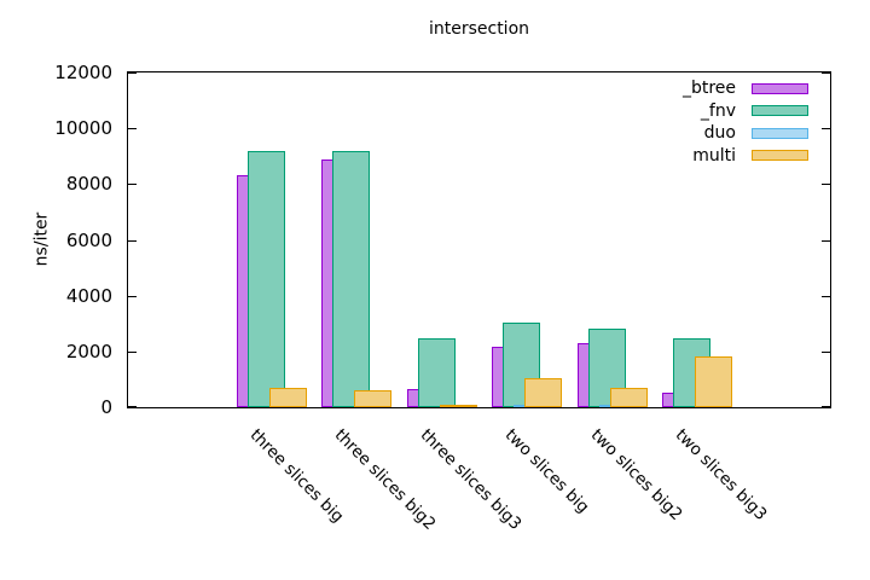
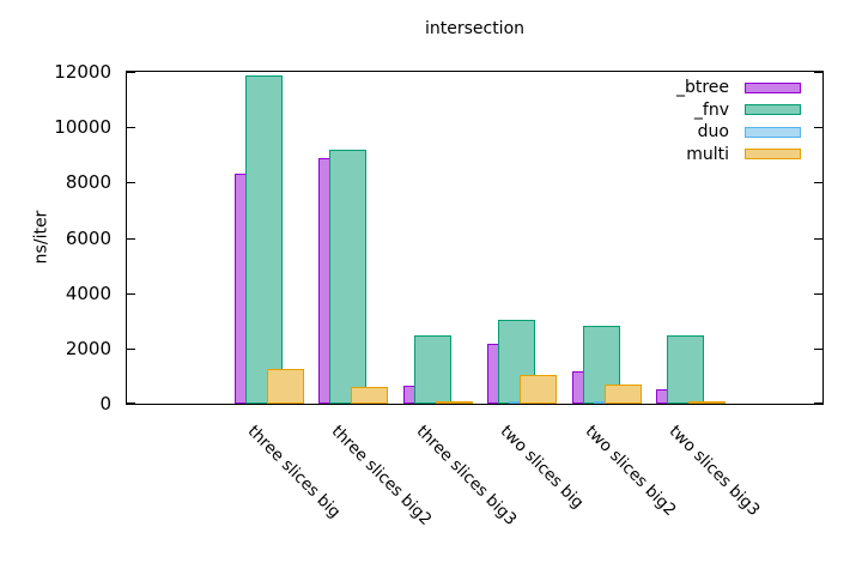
_fnv/three slices big: 9200 -> 11900
multi/three slices big: 700 -> 1200
_btree/two slices big2: 2300 -> 1200
multi/two slices big3: 1800 -> 100
